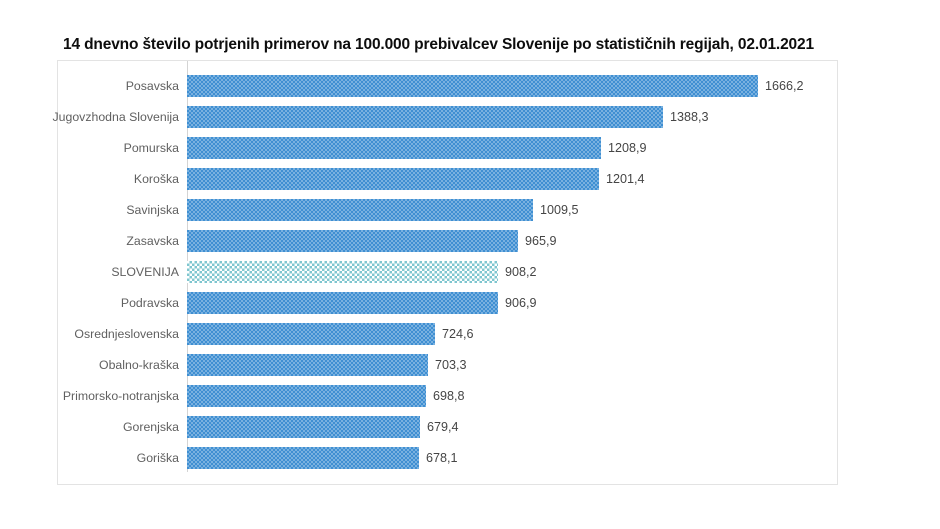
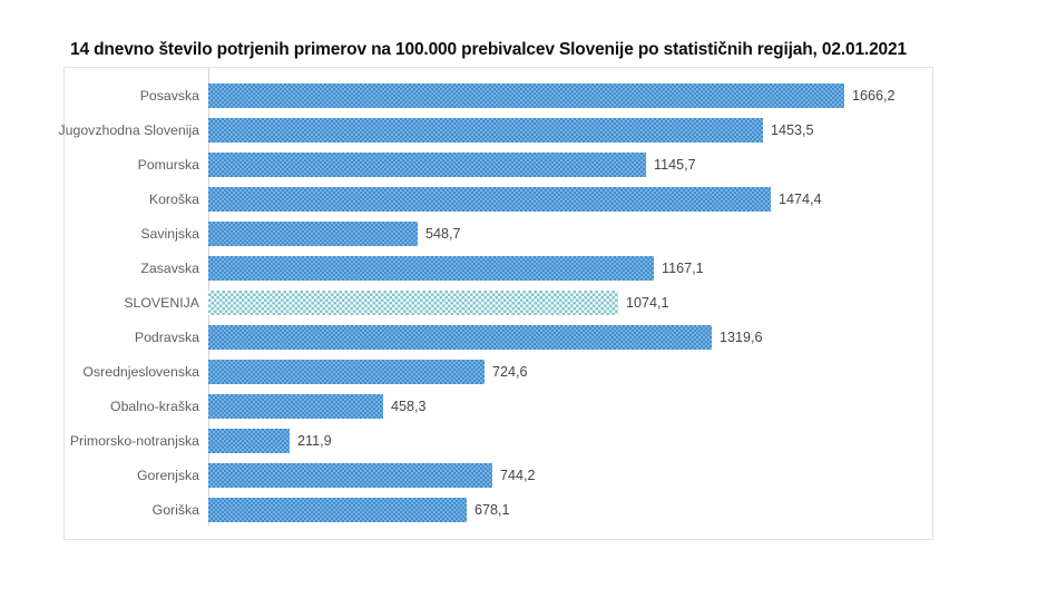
Jugovzhodna Slovenija: 1388,3 -> 1453,5
Pomurska: 1208,9 -> 1145,7
Koroška: 1201,4 -> 1474,4
Savinjska: 1009,5 -> 548,7
Zasavska: 965,9 -> 1167,1
SLOVENIJA: 908,2 -> 1074,1
Podravska: 906,9 -> 1319,6
Obalno-kraška: 703,3 -> 458,3
Primorsko-notranjska: 698,8 -> 211,9
Gorenjska: 679,4 -> 744,2
